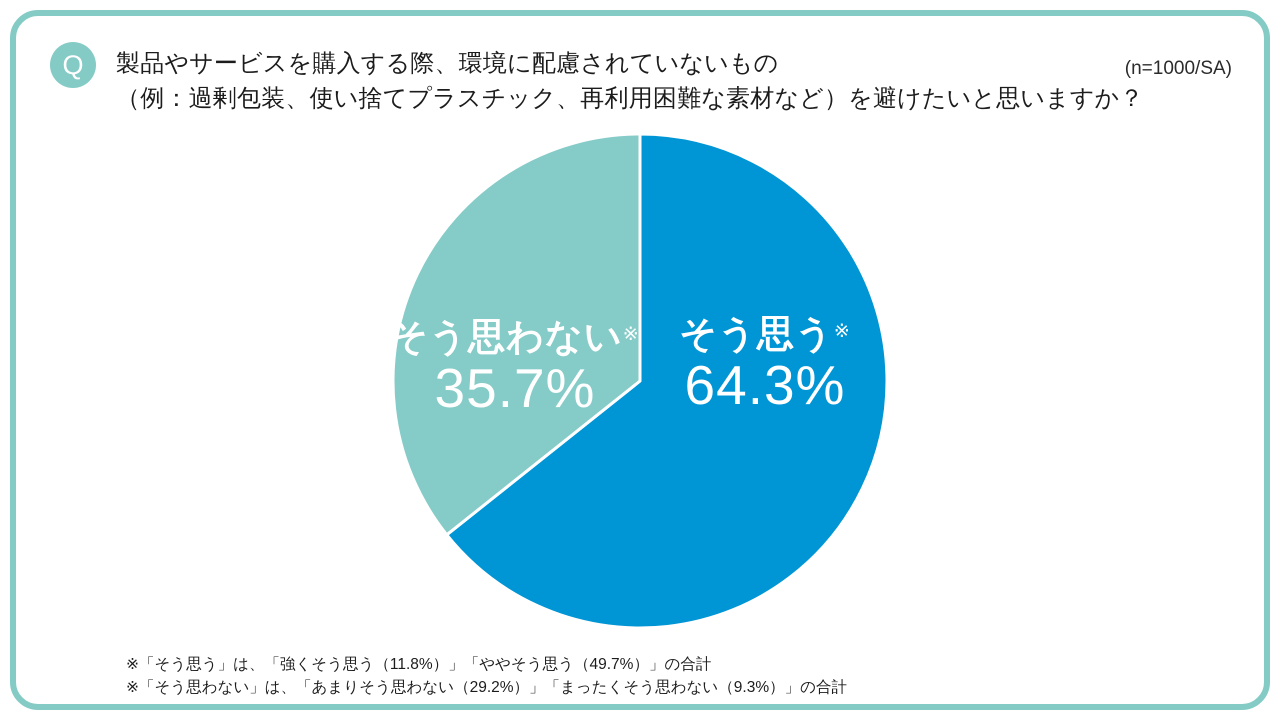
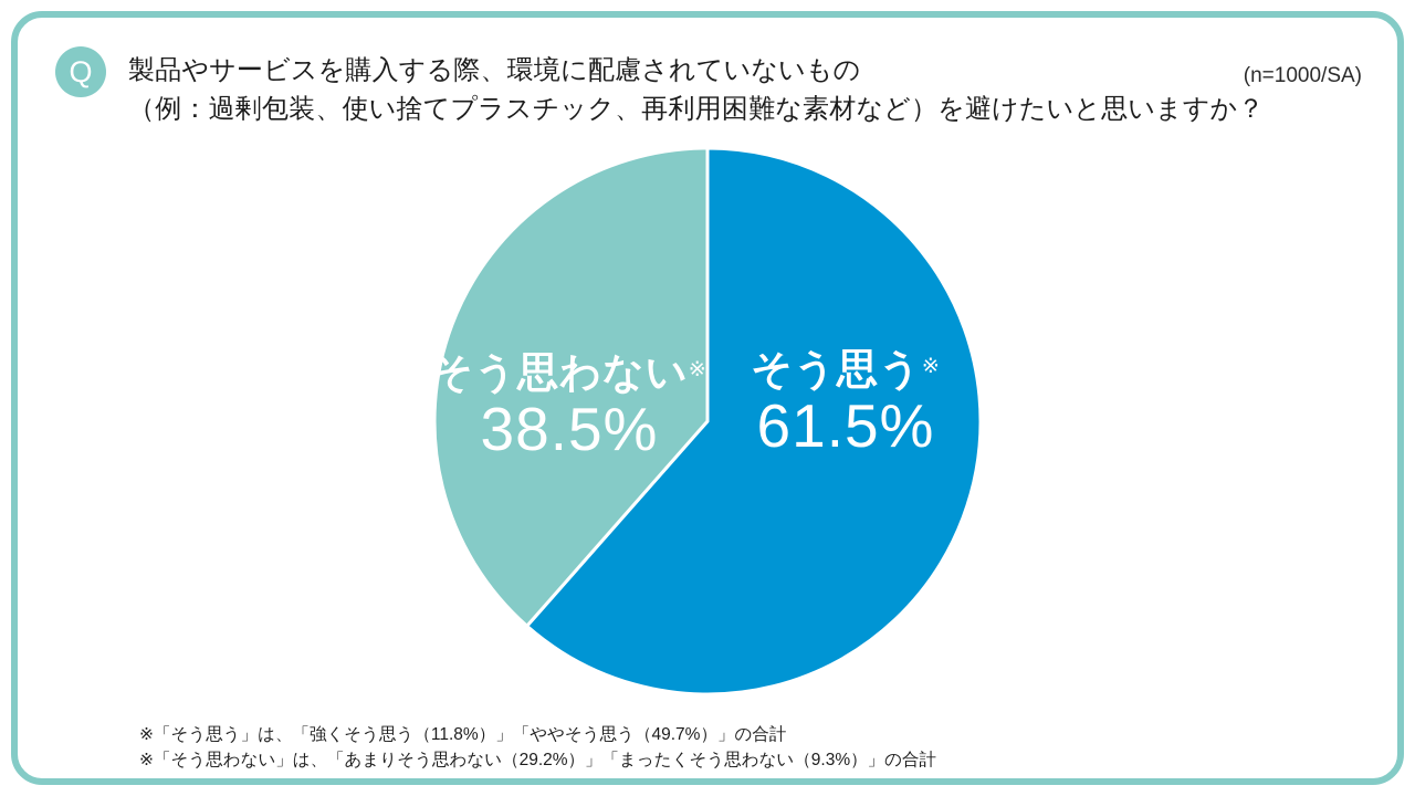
そう思う: 64.3% -> 61.5%
そう思わない: 35.7% -> 38.5%
